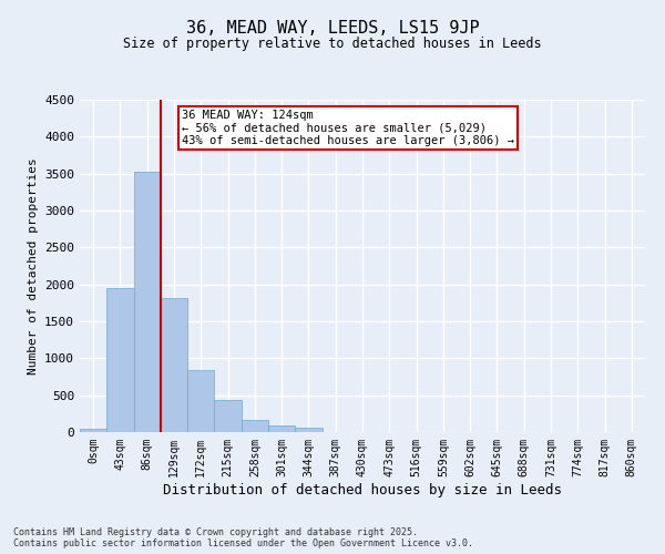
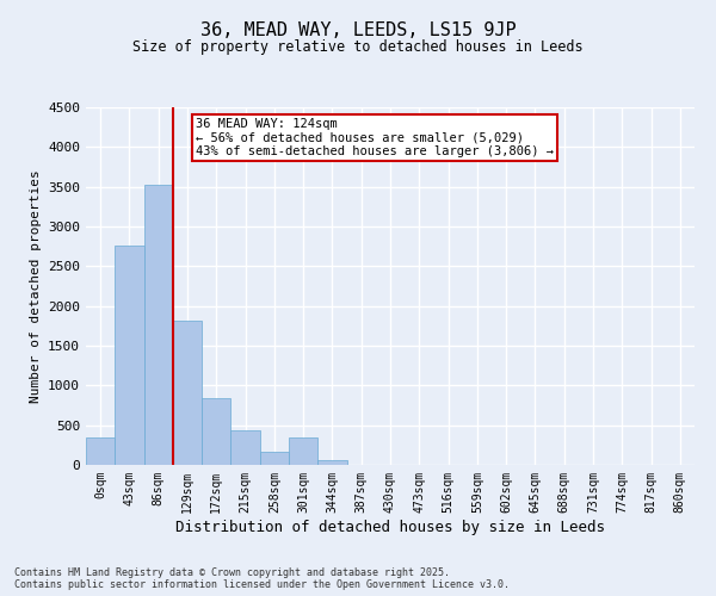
0sqm: 50 -> 340
43sqm: 1950 -> 2760
301sqm: 90 -> 340
